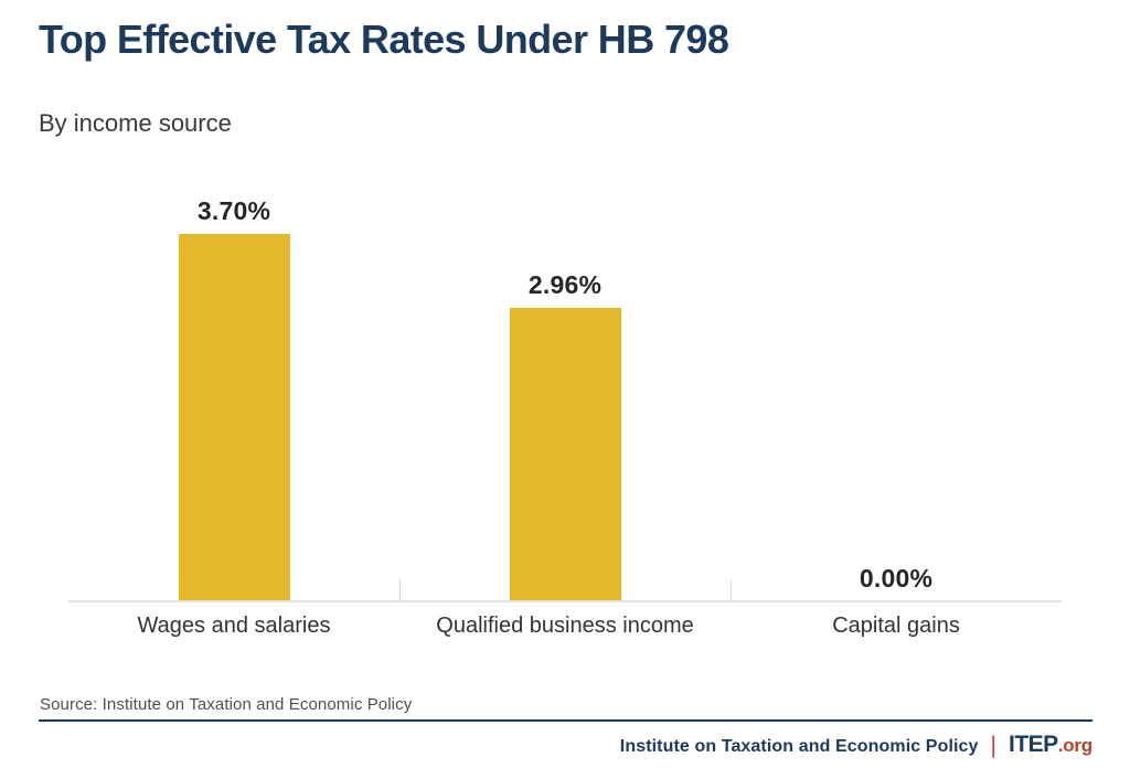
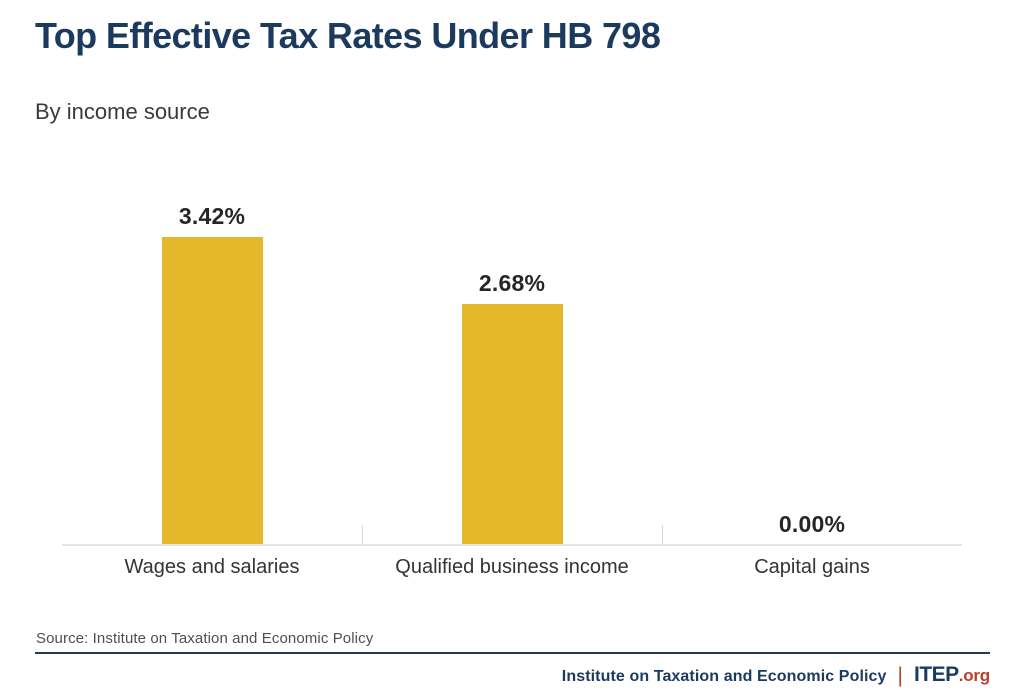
Wages and salaries: 3.70% -> 3.42%
Qualified business income: 2.96% -> 2.68%
